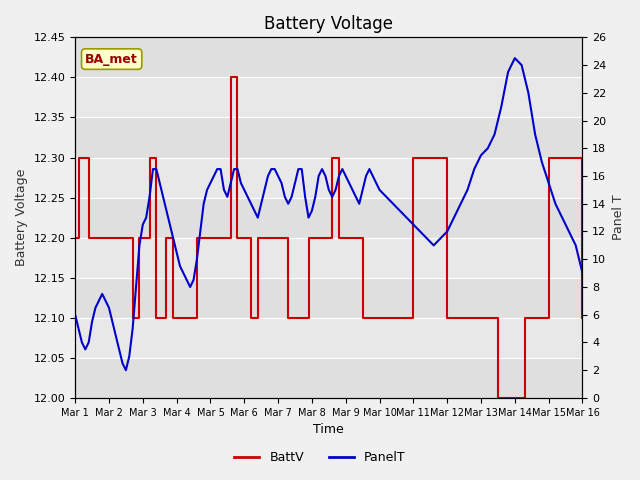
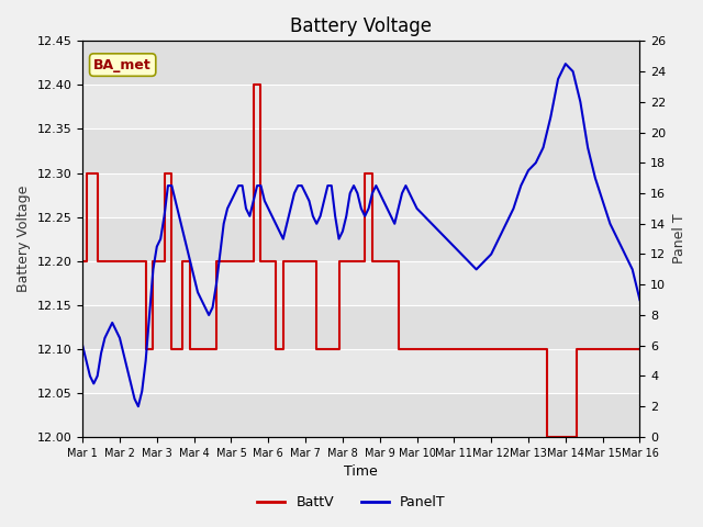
BattV/Mar 11: 12.3 -> 12.1
BattV/Mar 15: 12.3 -> 12.1
